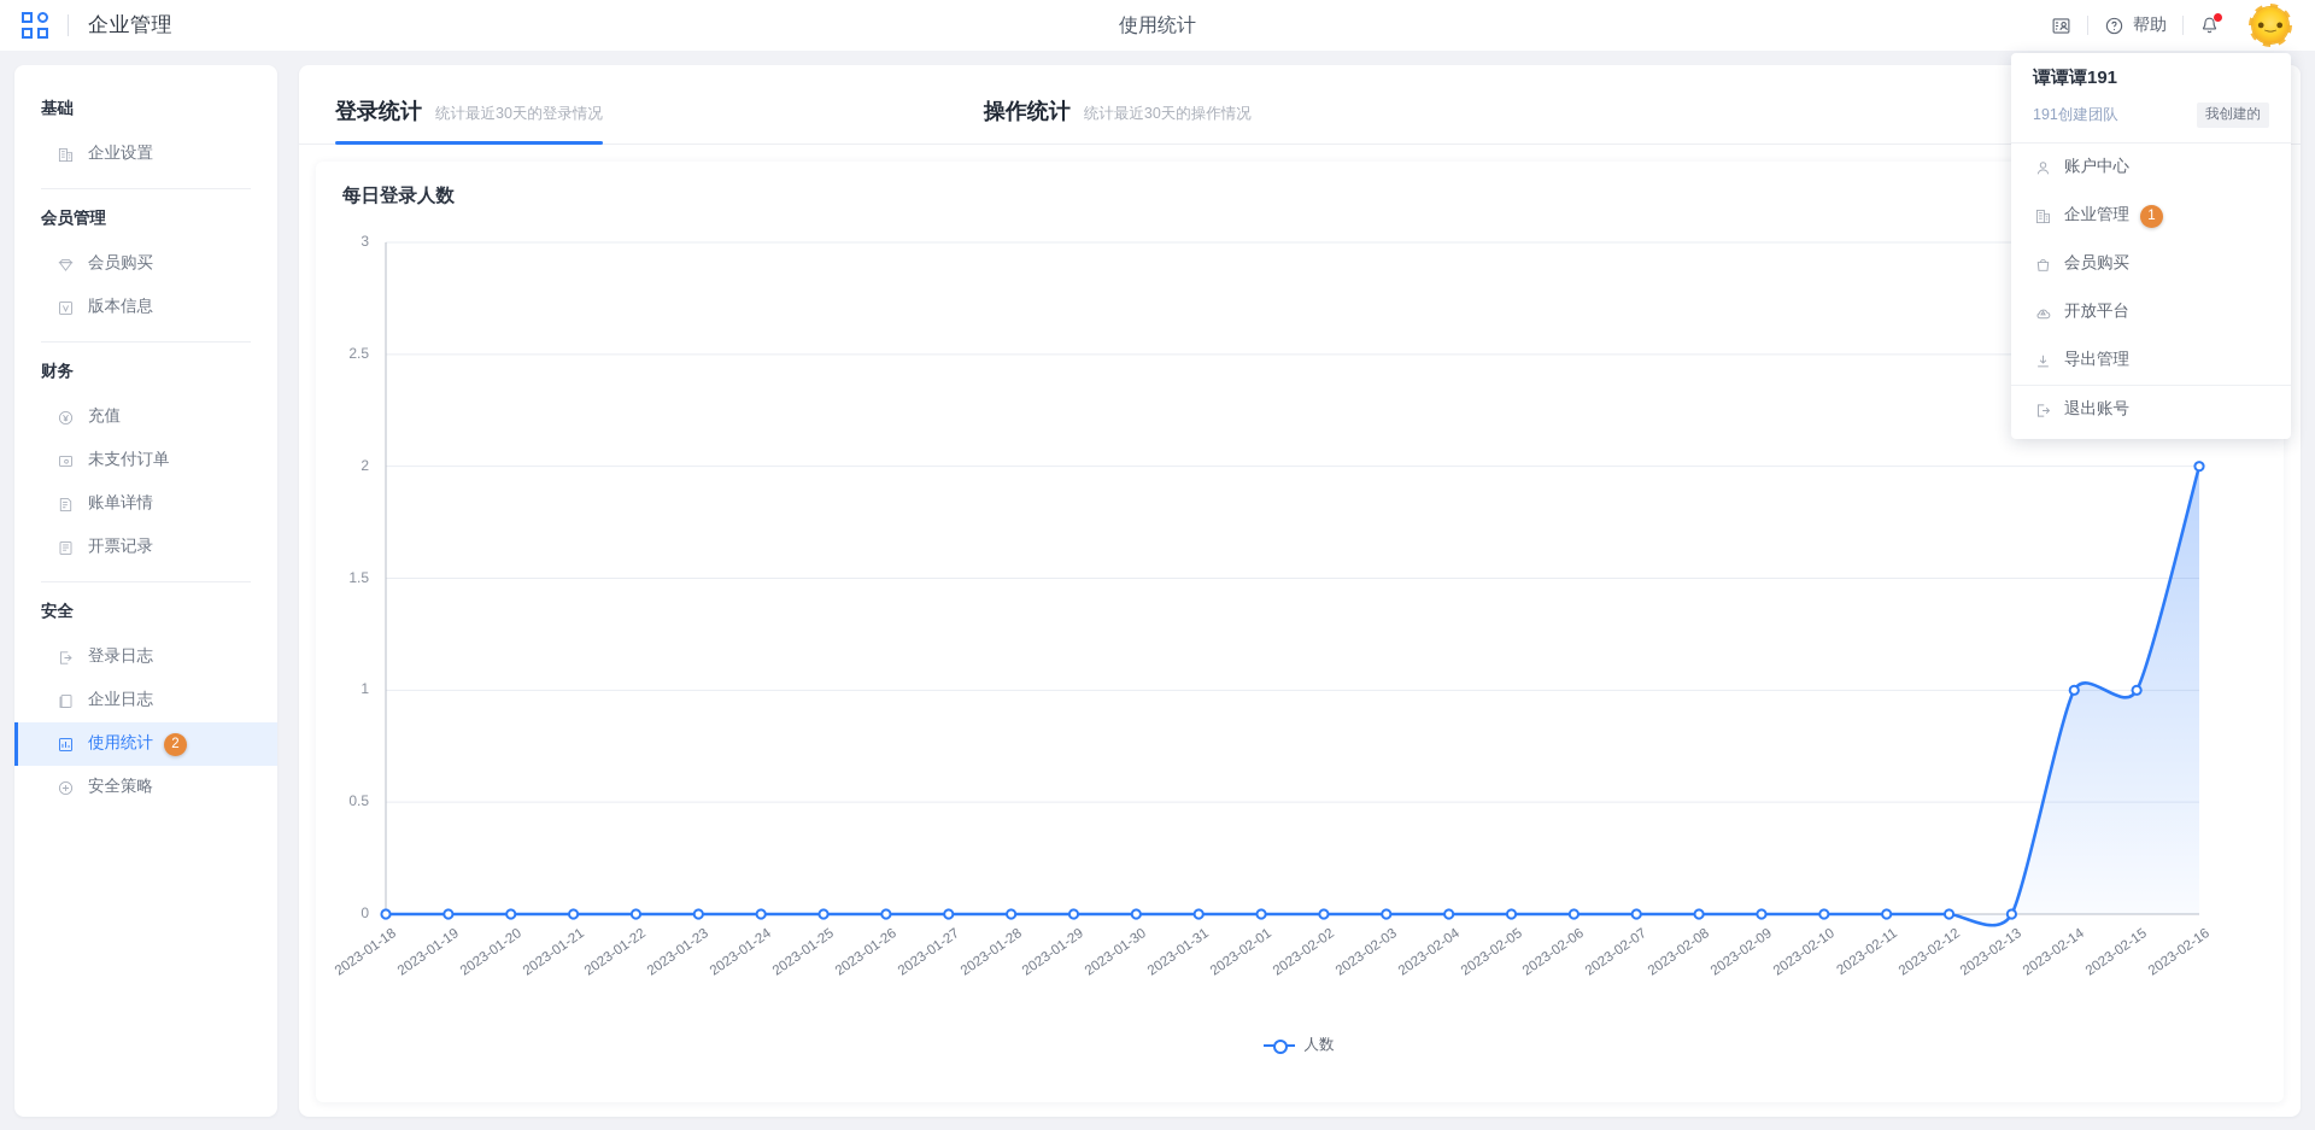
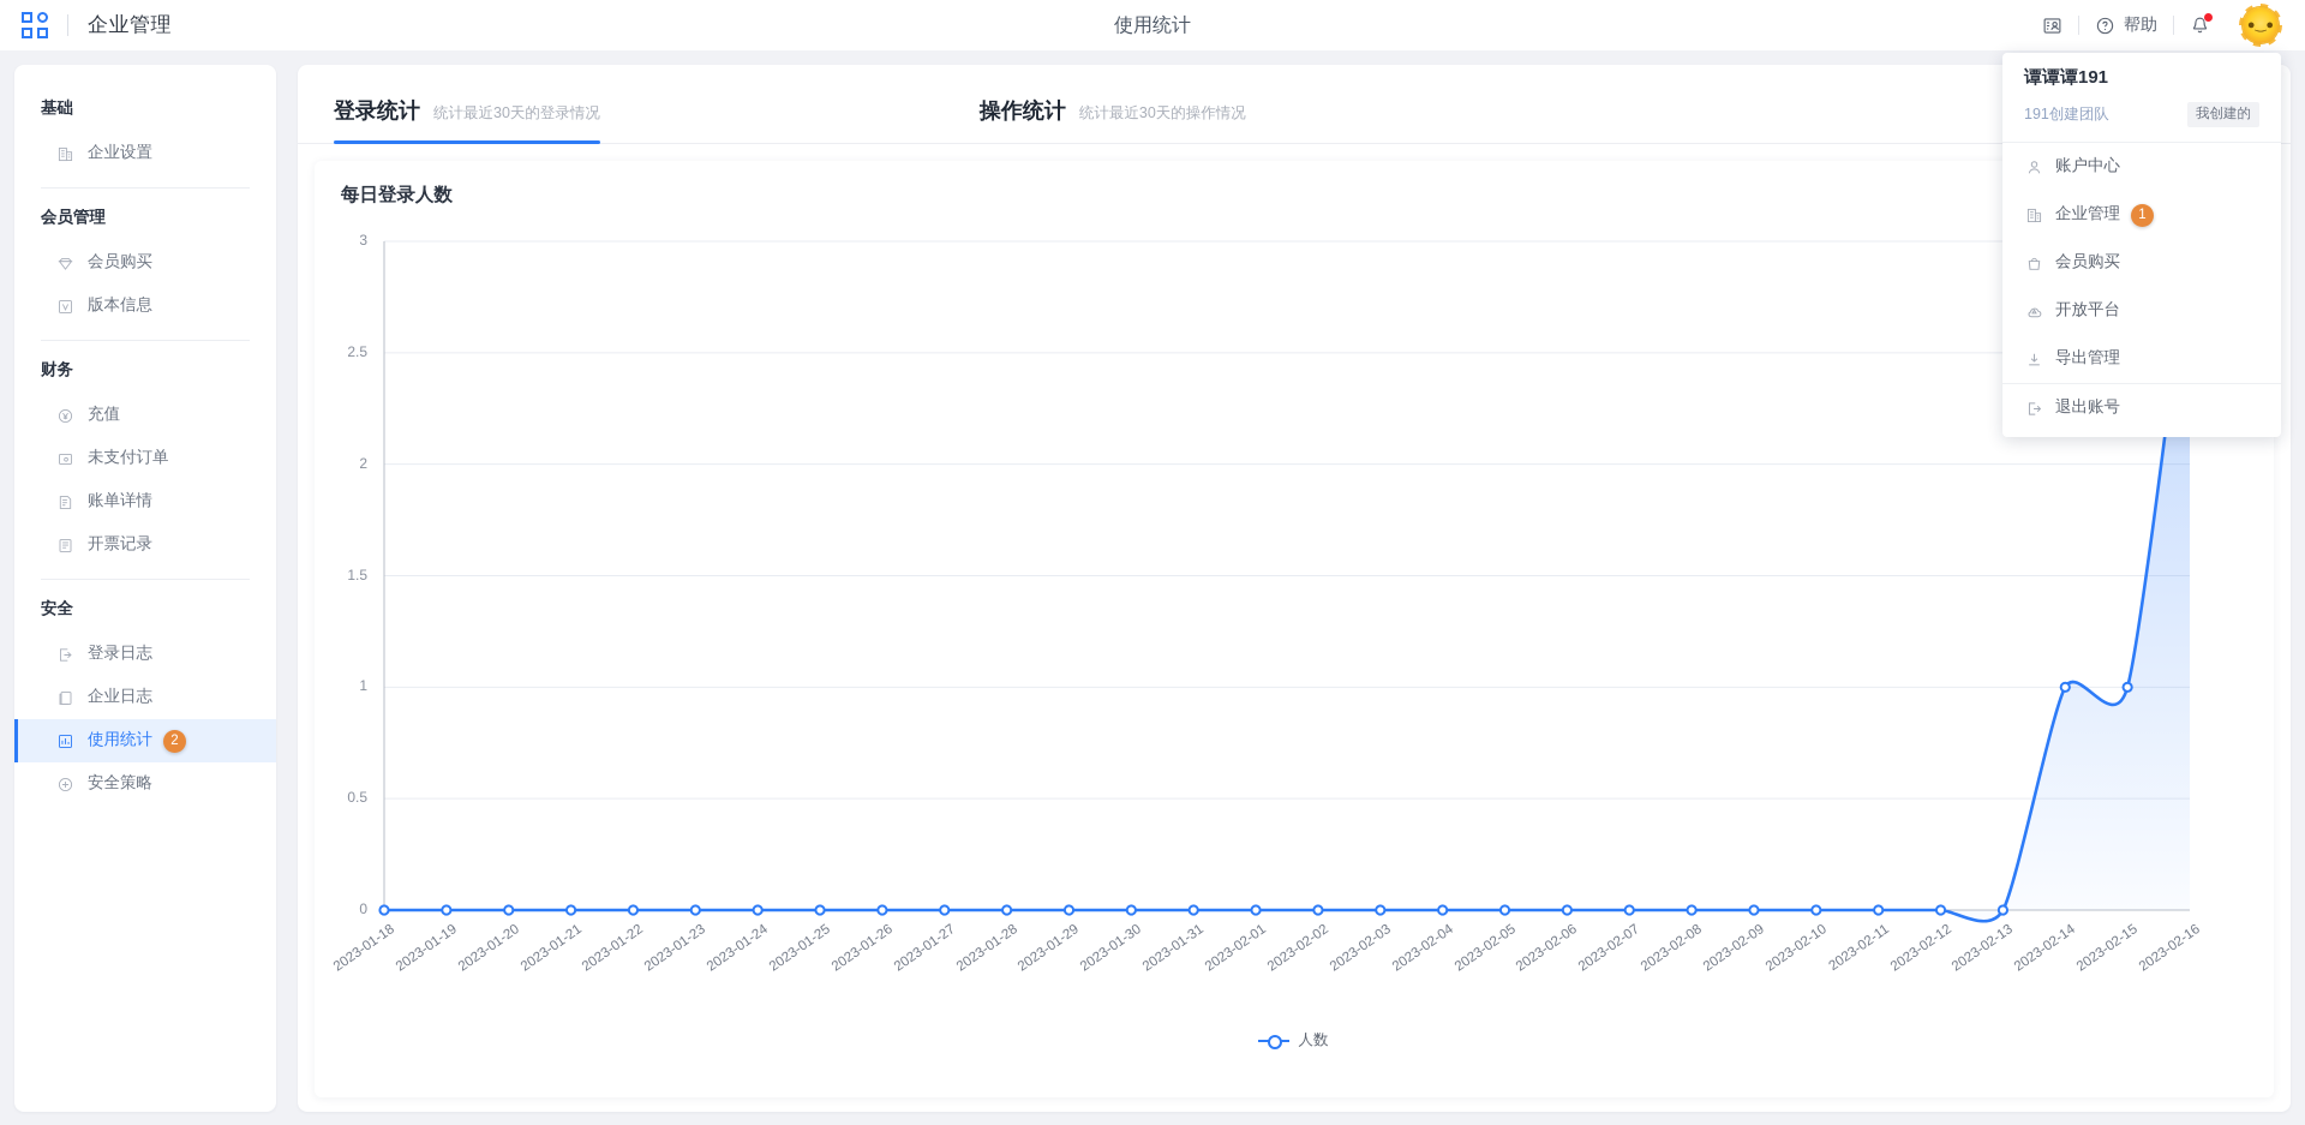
2023-02-16: 2 -> 3
